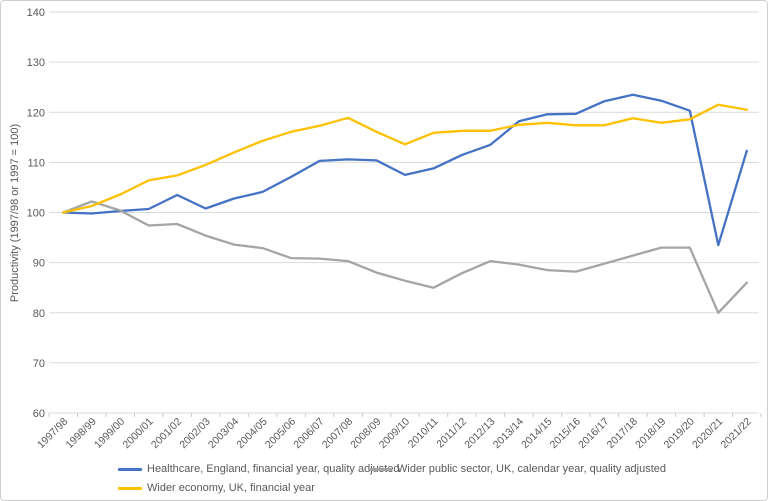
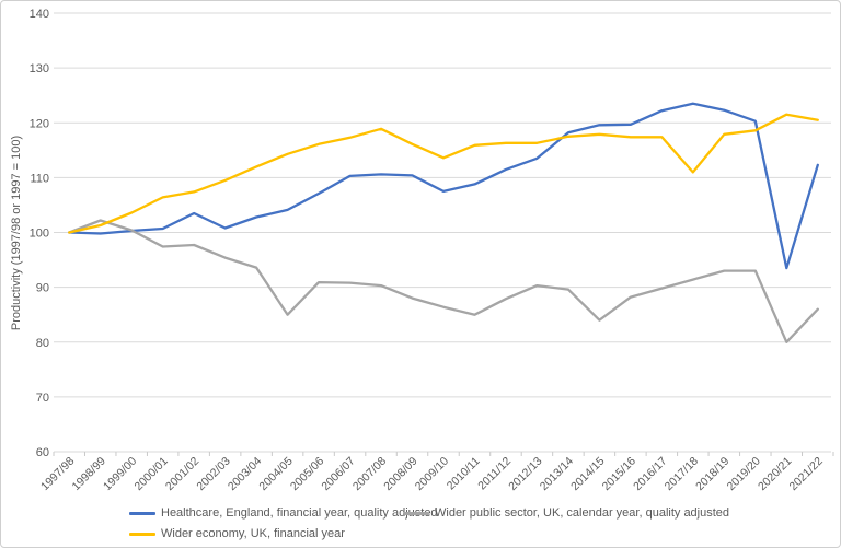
Wider public sector, UK, calendar year, quality adjusted/2004/05: 93 -> 85
Wider public sector, UK, calendar year, quality adjusted/2014/15: 88 -> 84
Wider economy, UK, financial year/2017/18: 119 -> 111
